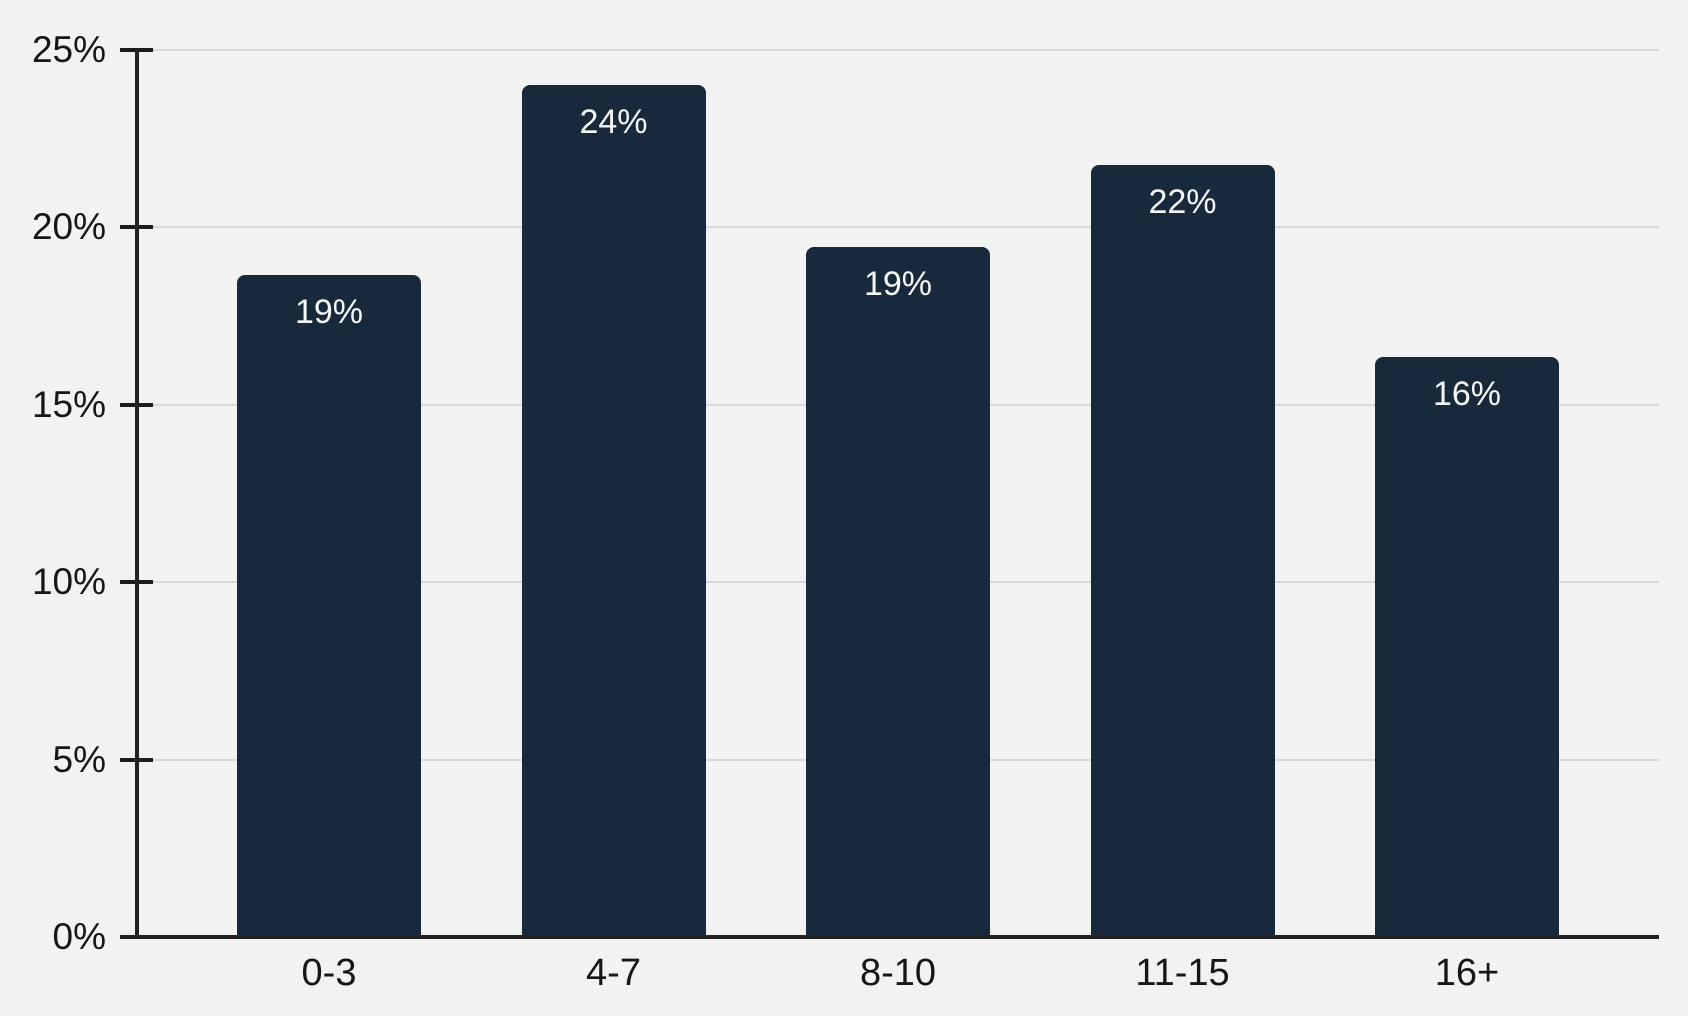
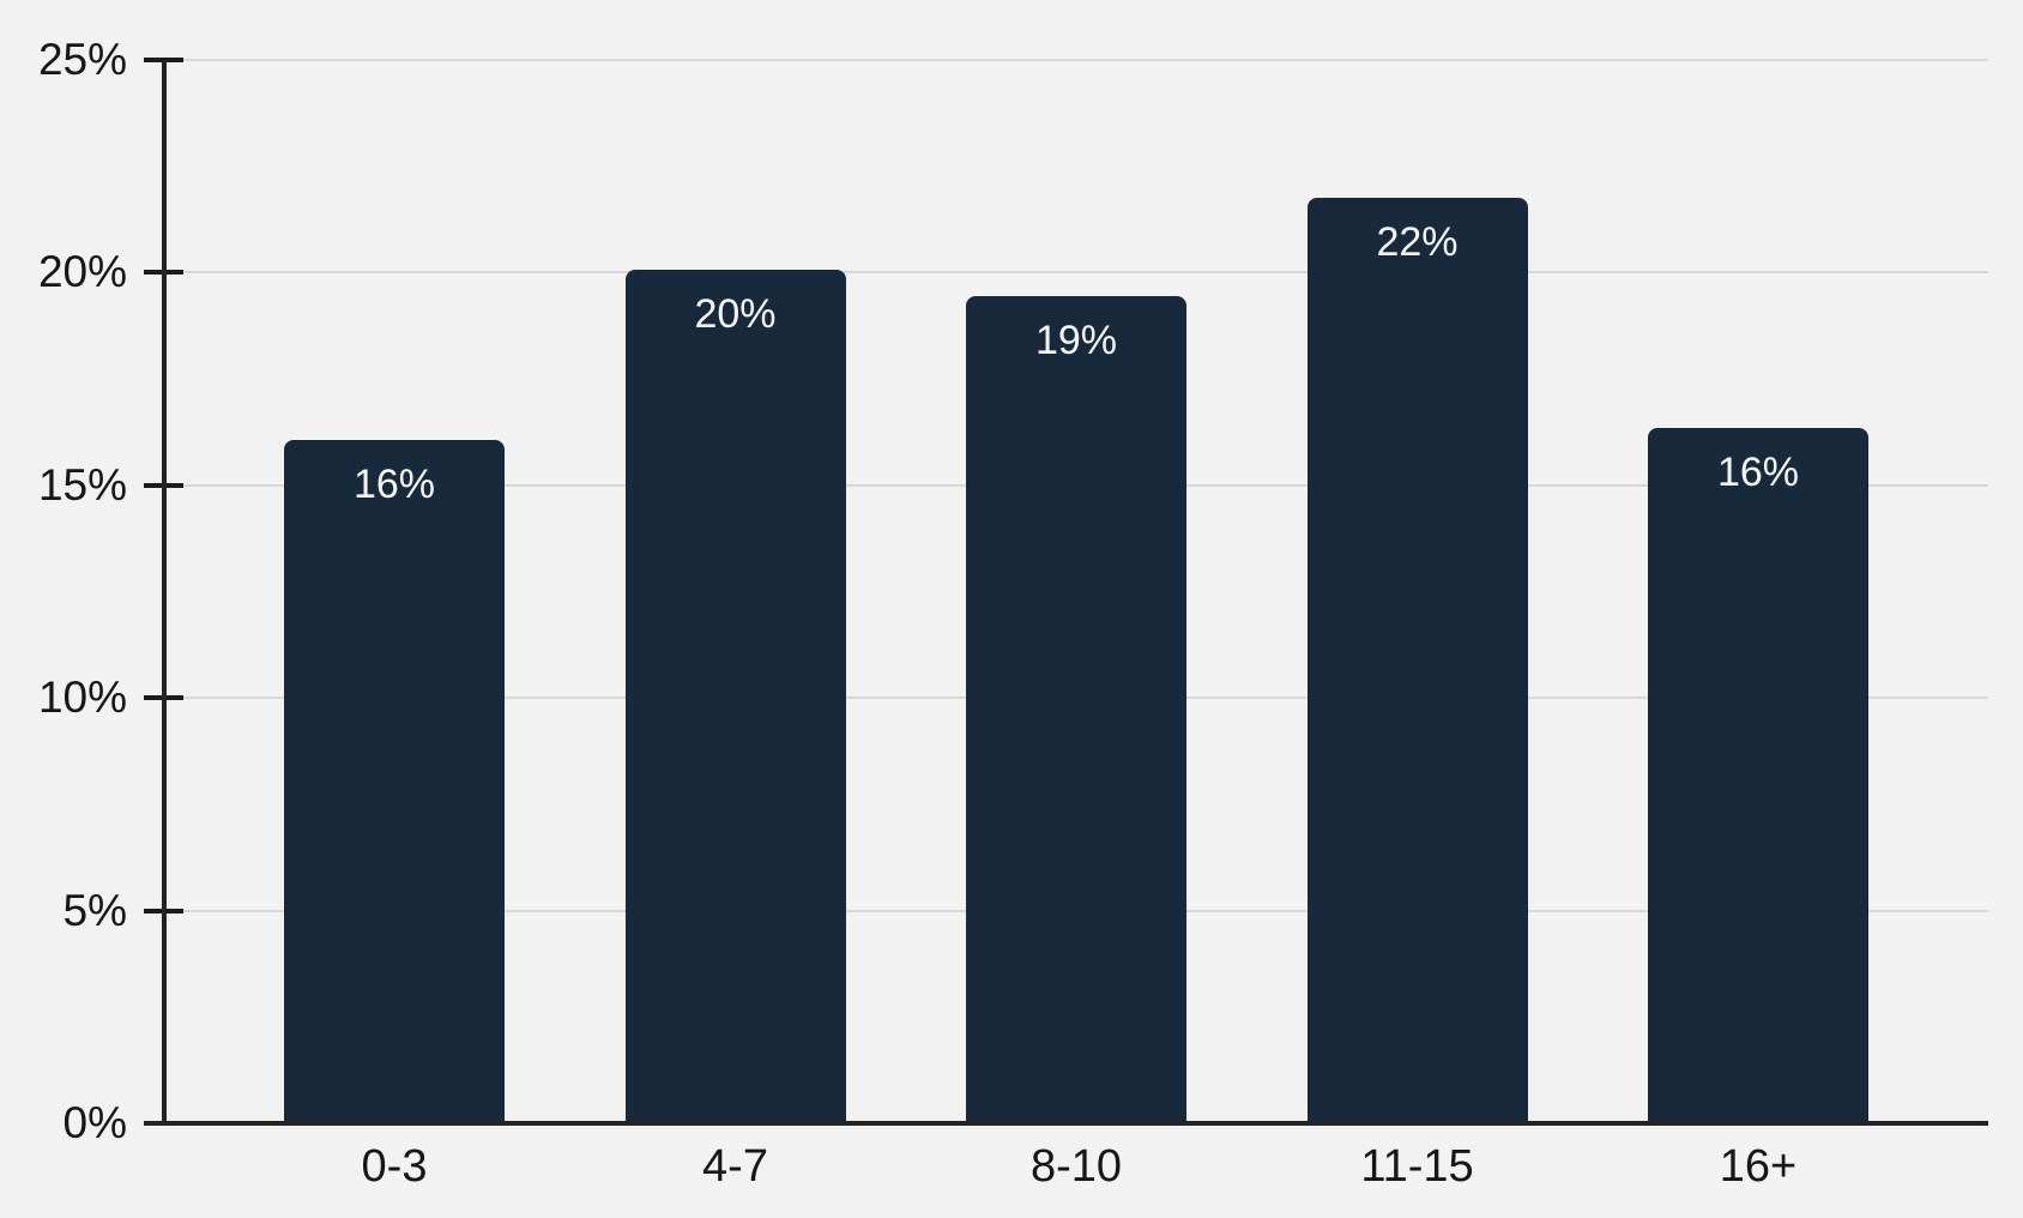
0-3: 19% -> 16%
4-7: 24% -> 20%
